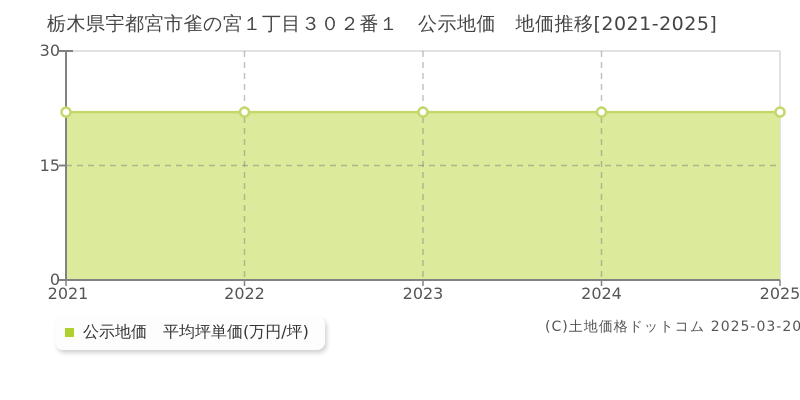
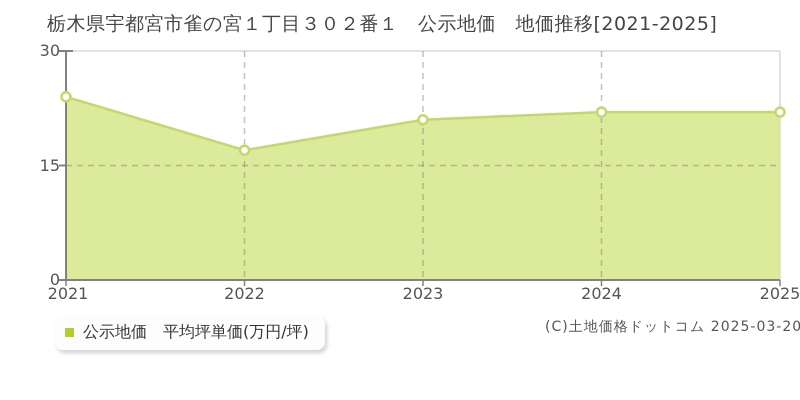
2021: 22 -> 24
2022: 22 -> 17
2023: 22 -> 21
